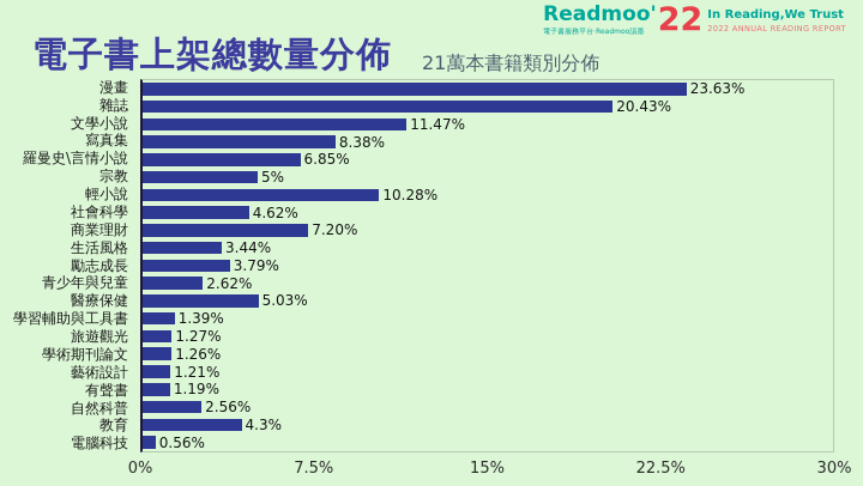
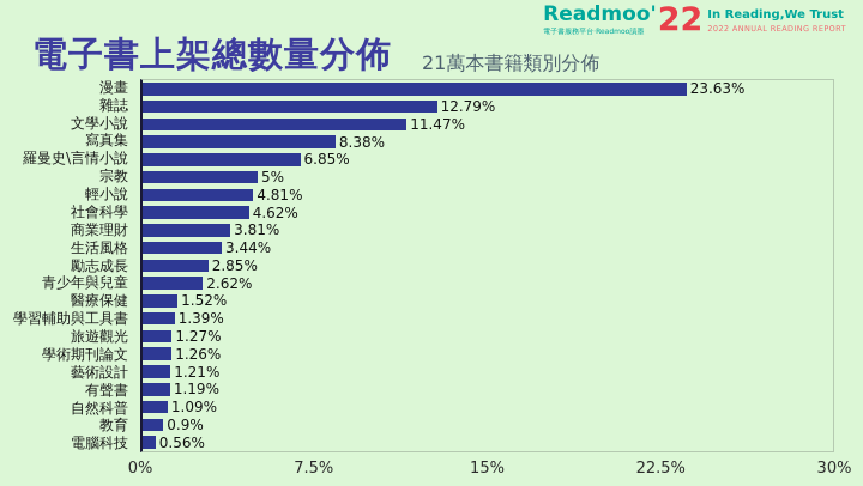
雜誌: 20.43% -> 12.79%
輕小說: 10.28% -> 4.81%
商業理財: 7.20% -> 3.81%
勵志成長: 3.79% -> 2.85%
醫療保健: 5.03% -> 1.52%
自然科普: 2.56% -> 1.09%
教育: 4.3% -> 0.9%
